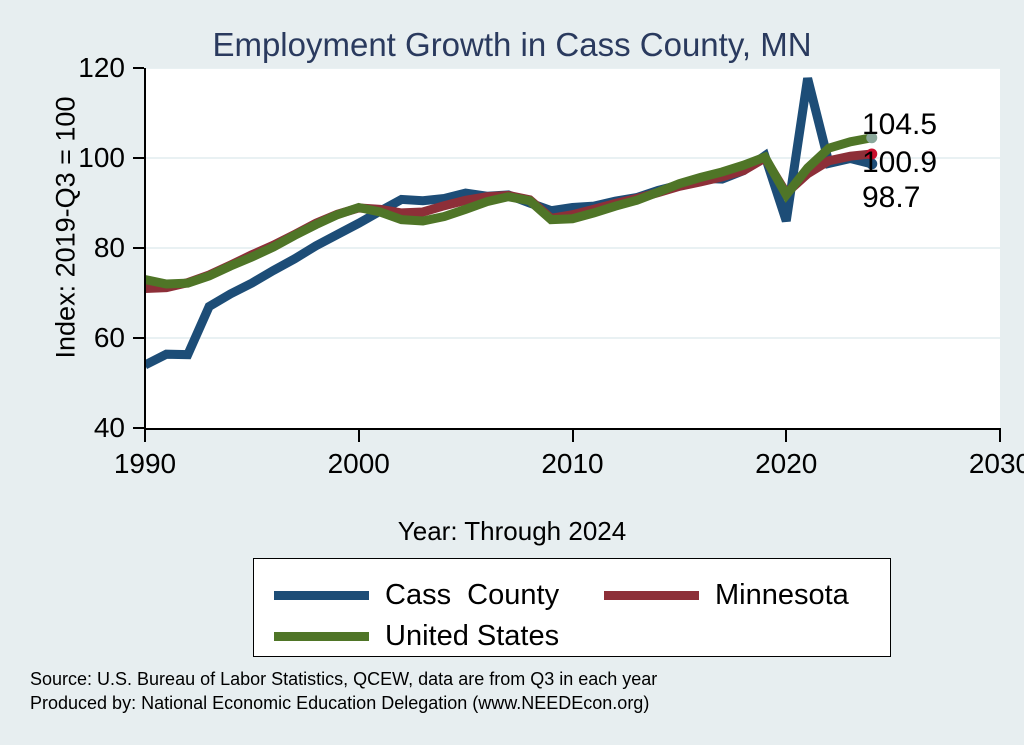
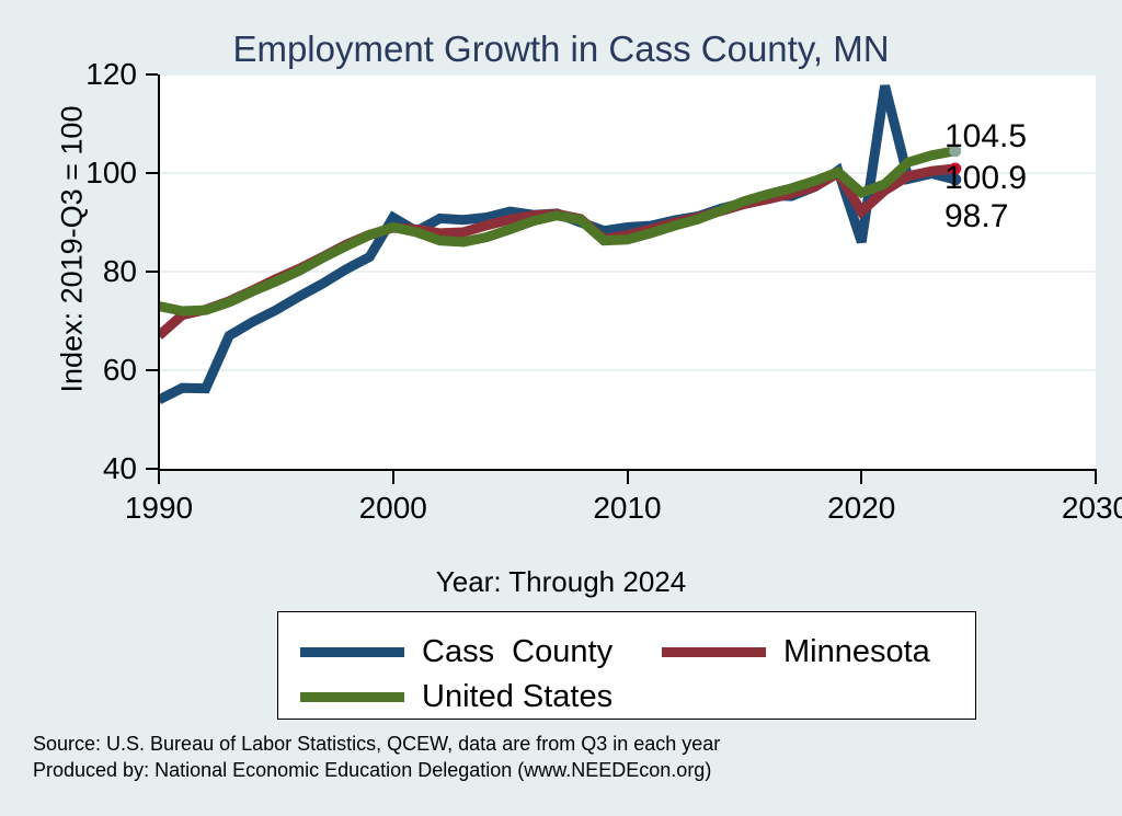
Minnesota/1990: 71 -> 67
Cass County/2000: 86 -> 91
United States/2020: 92 -> 96
